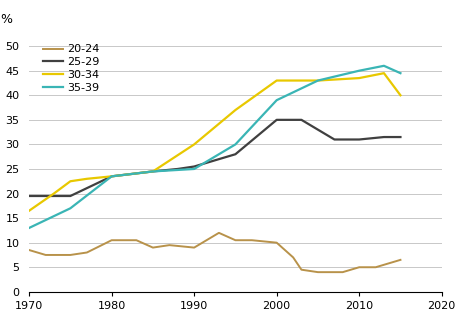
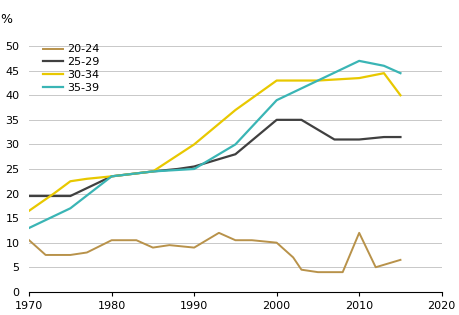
20-24/1970: 8.5 -> 10.5
20-24/2010: 5.0 -> 12.0
35-39/2010: 45.0 -> 47.0
